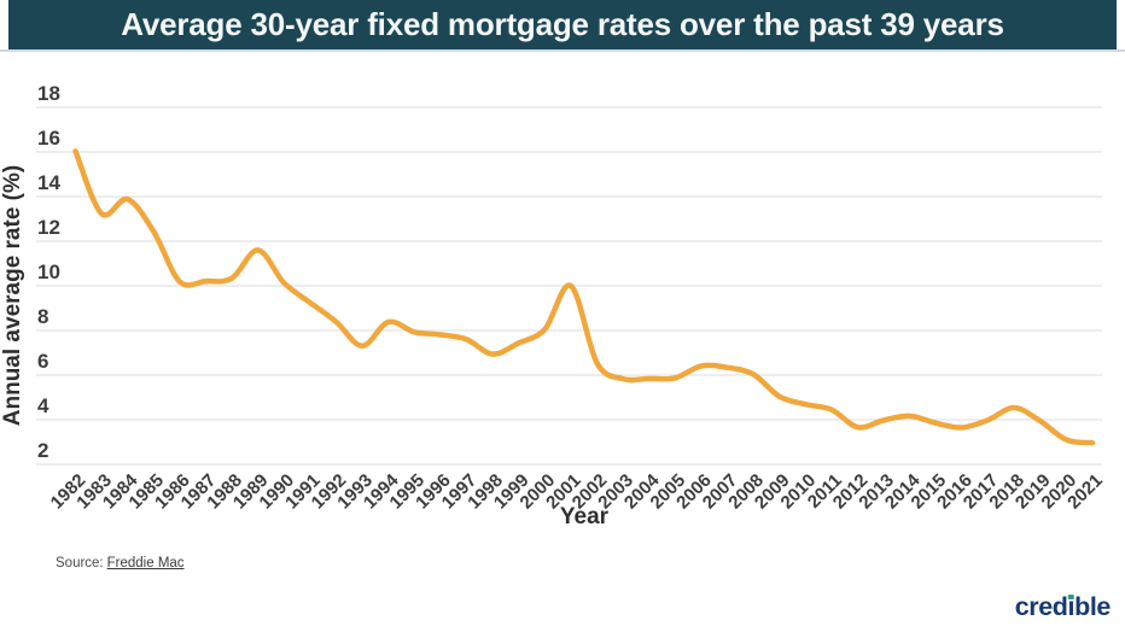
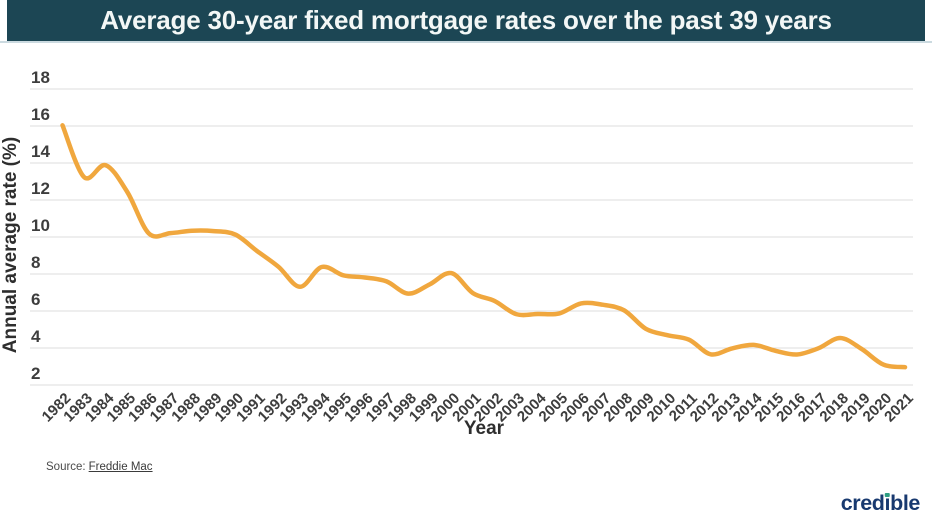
1989: 11.6 -> 10.3
2001: 10.0 -> 7.0
